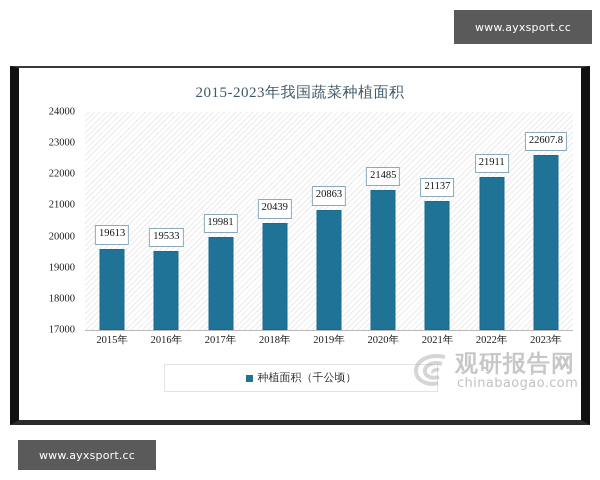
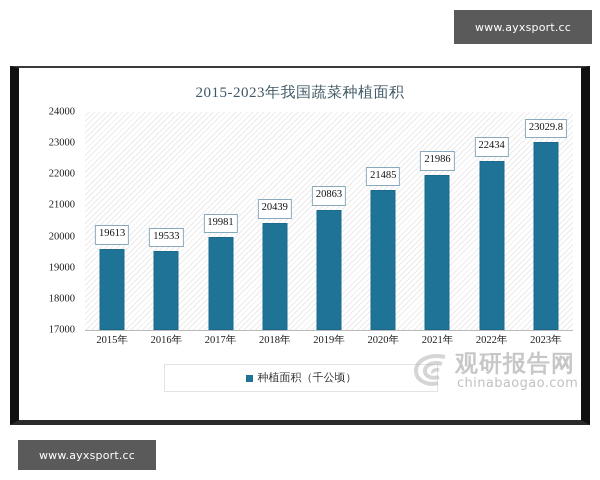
2021年: 21137 -> 21986
2022年: 21911 -> 22434
2023年: 22607.8 -> 23029.8
